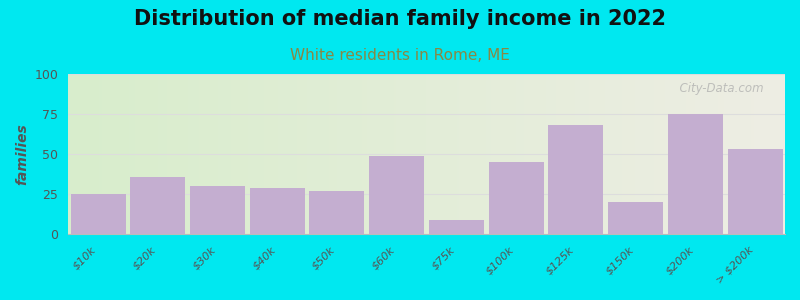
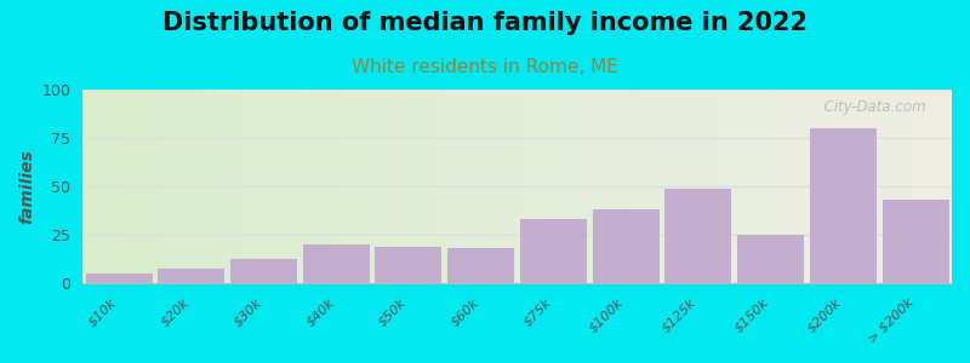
$10k: 25 -> 5
$20k: 36 -> 8
$30k: 30 -> 13
$40k: 29 -> 20
$50k: 27 -> 19
$60k: 49 -> 18
$75k: 9 -> 33
$100k: 45 -> 38
$125k: 68 -> 49
$150k: 20 -> 25
$200k: 75 -> 80
> $200k: 53 -> 43
